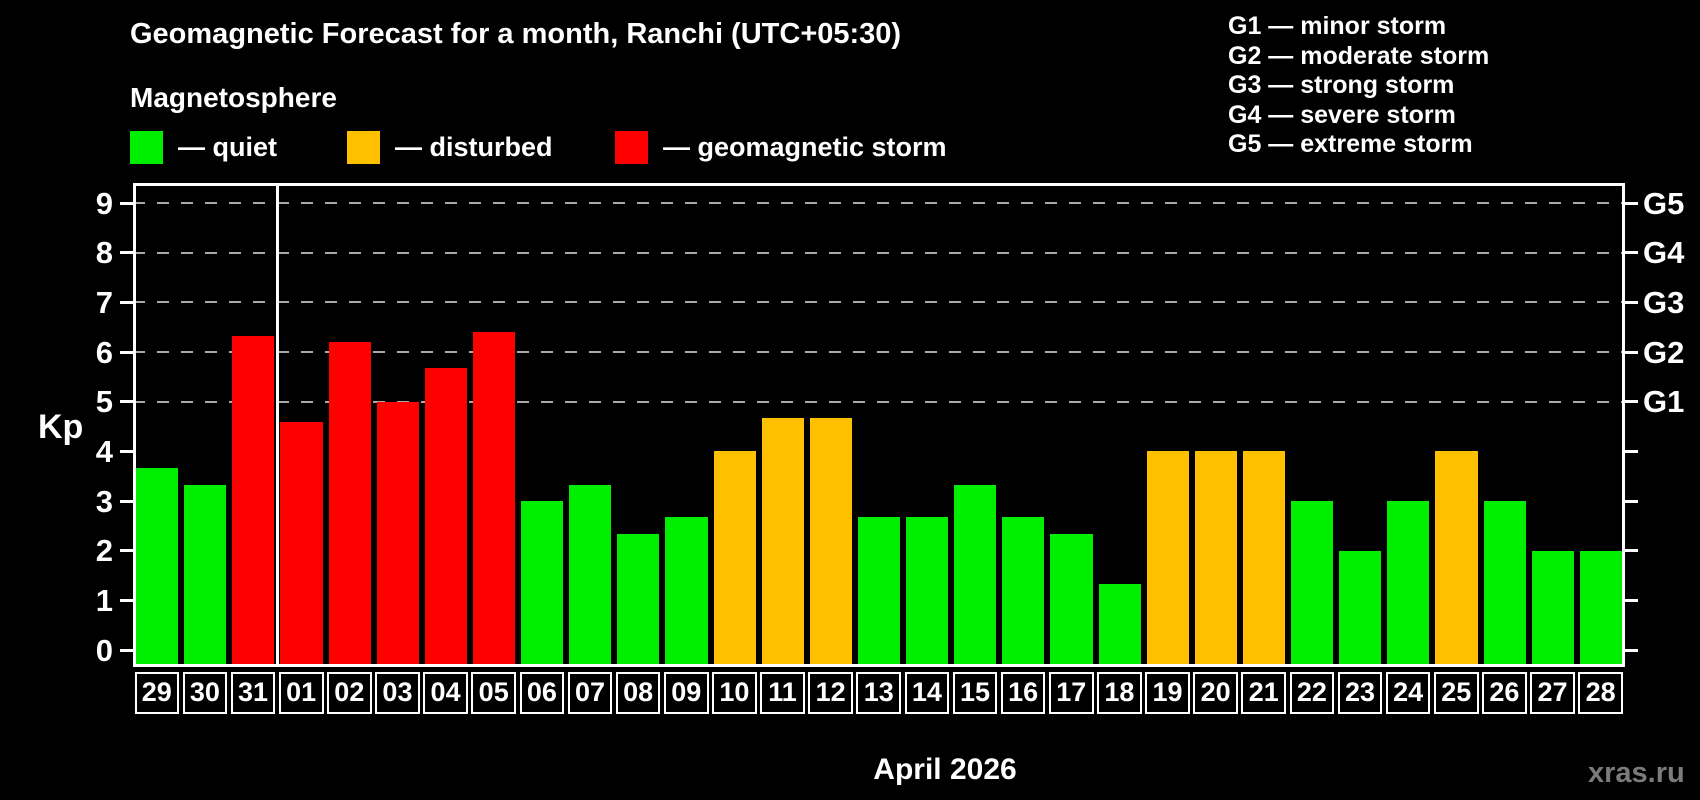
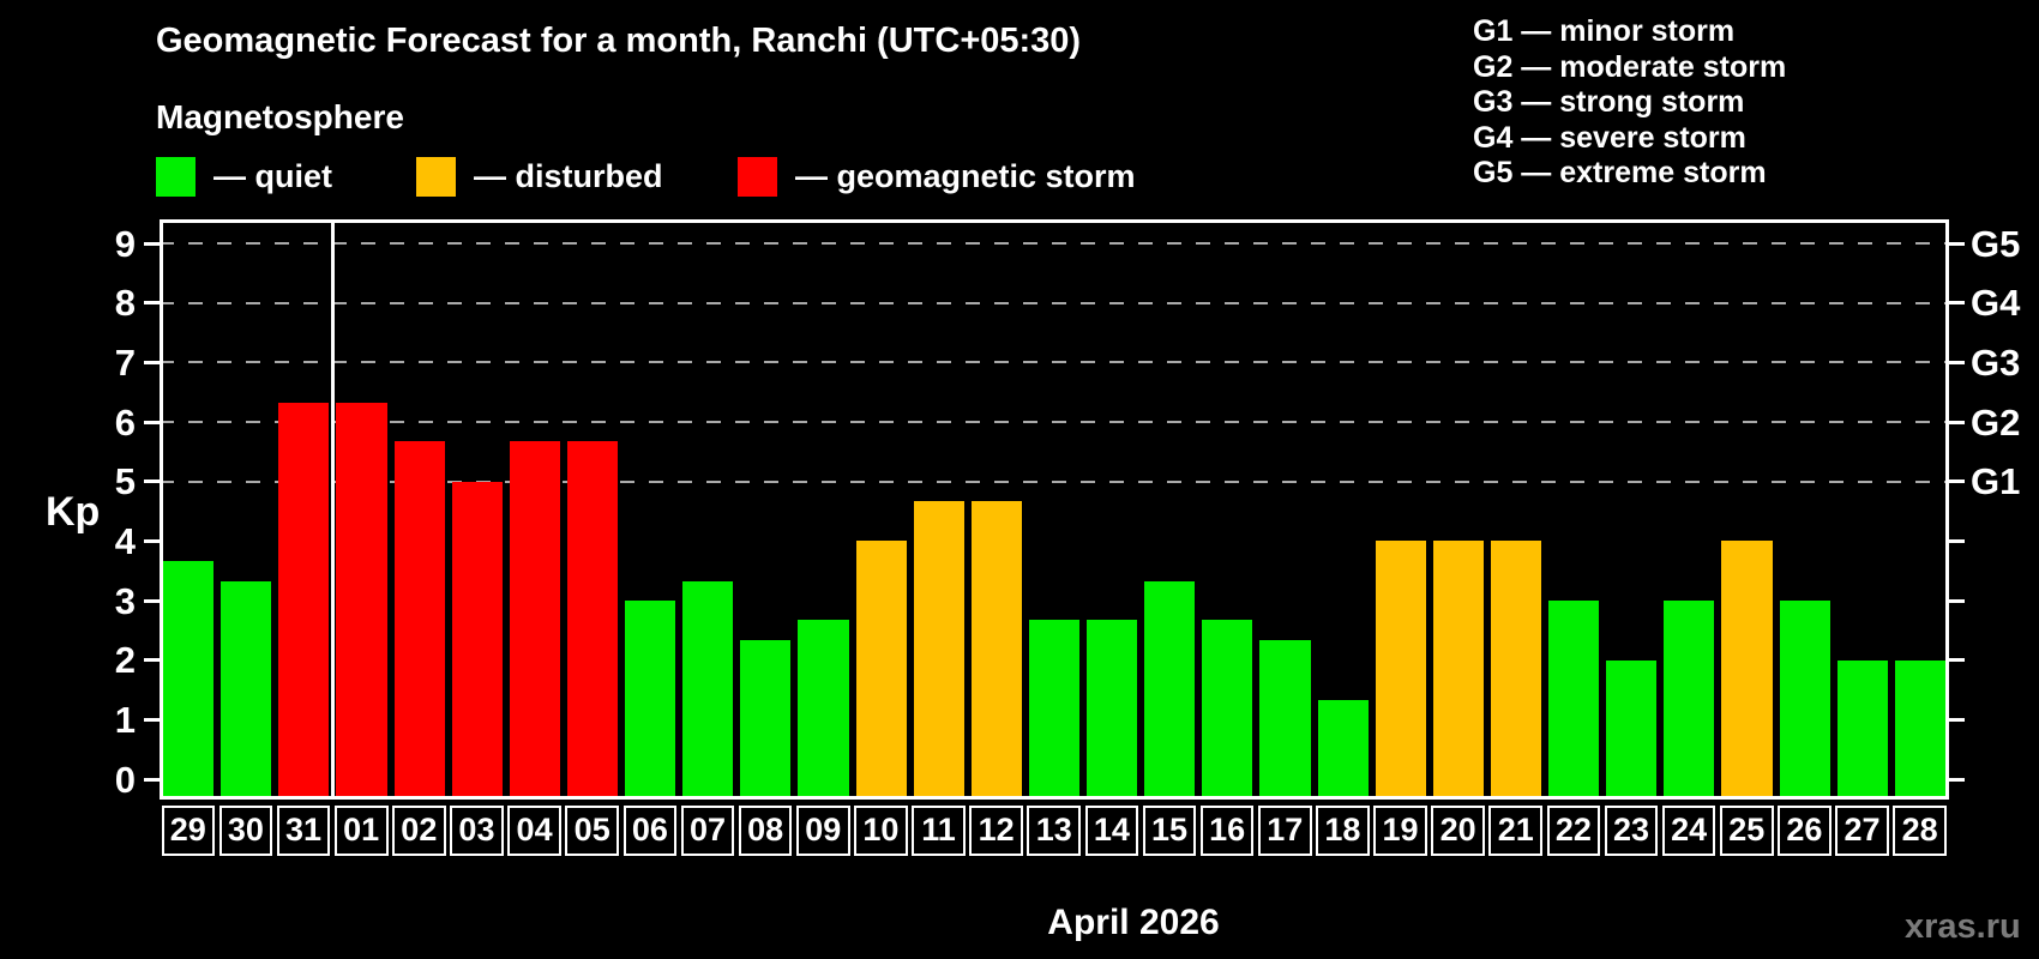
01: 4.6 -> 6.3
02: 6.2 -> 5.7
05: 6.4 -> 5.7
